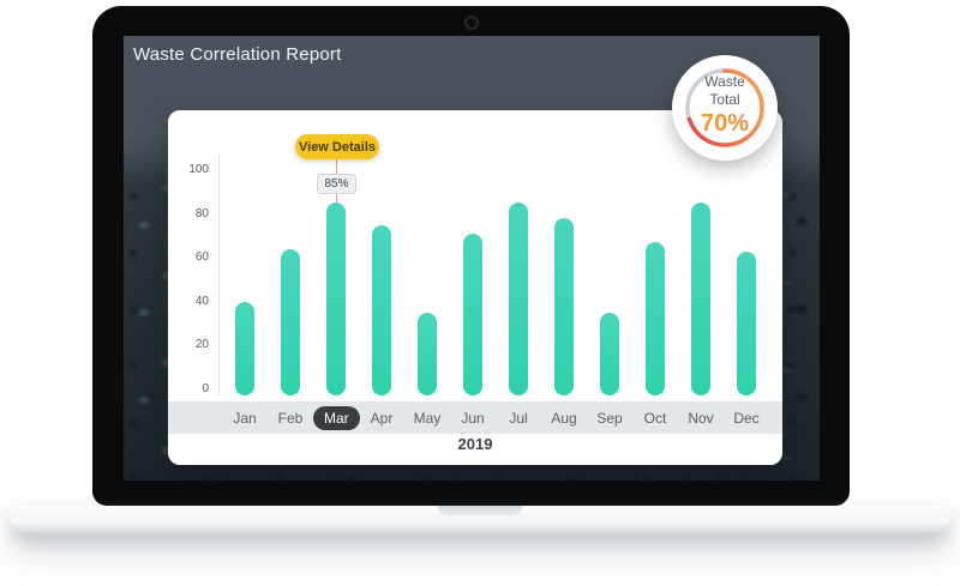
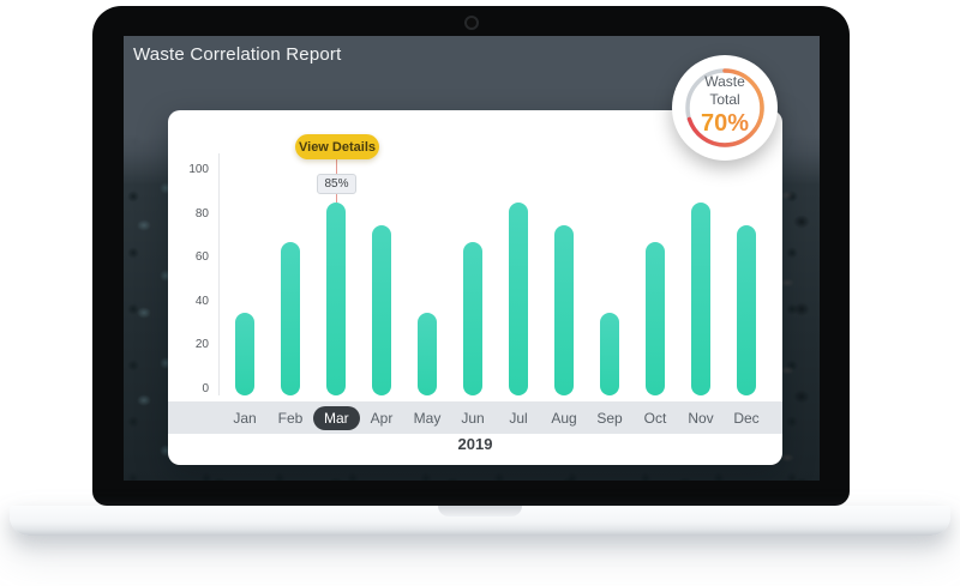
Jan: 40 -> 35
Feb: 64 -> 67
Jun: 71 -> 67
Aug: 78 -> 75
Dec: 63 -> 75
